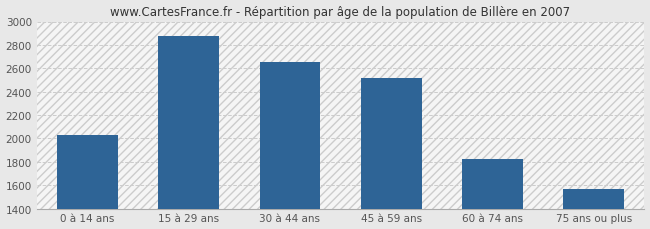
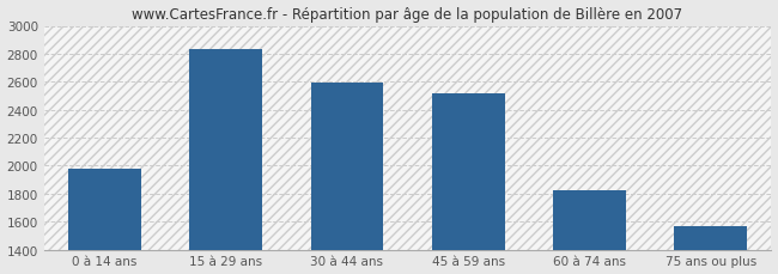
0 à 14 ans: 2030 -> 1980
15 à 29 ans: 2880 -> 2830
30 à 44 ans: 2660 -> 2590
